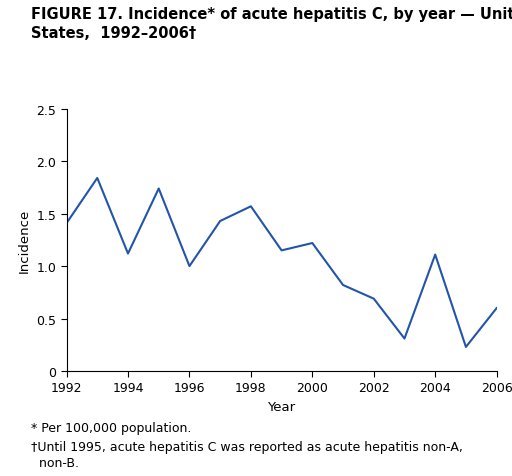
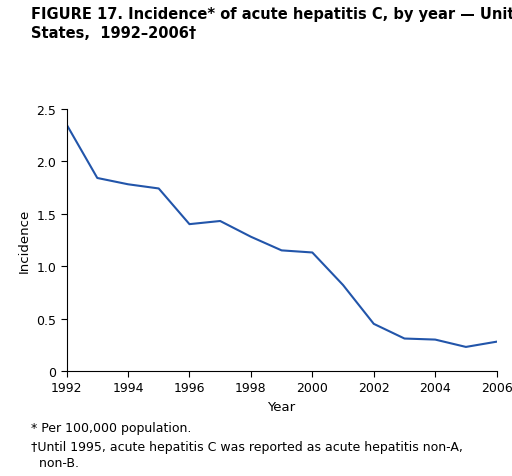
1992: 1.41 -> 2.35
1994: 1.12 -> 1.78
1996: 1.00 -> 1.40
1998: 1.57 -> 1.28
2000: 1.22 -> 1.13
2002: 0.69 -> 0.45
2004: 1.11 -> 0.30
2006: 0.60 -> 0.28
